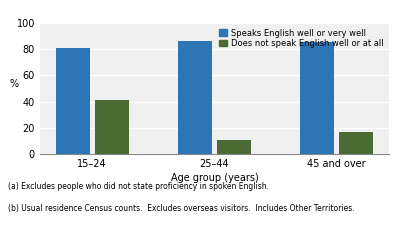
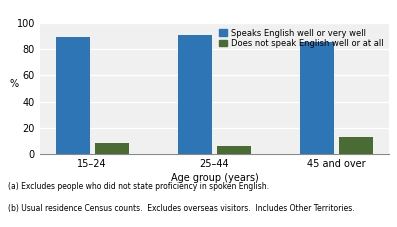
Speaks English well or very well/15–24: 81 -> 89
Does not speak English well or at all/15–24: 41 -> 9
Speaks English well or very well/25–44: 86 -> 91
Does not speak English well or at all/25–44: 11 -> 6
Does not speak English well or at all/45 and over: 17 -> 13
